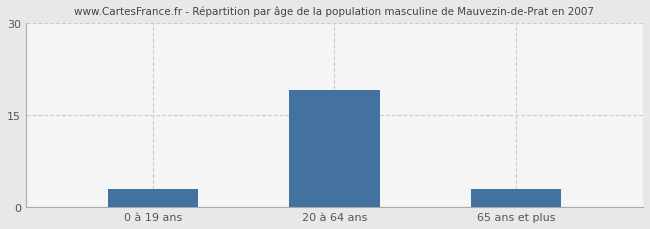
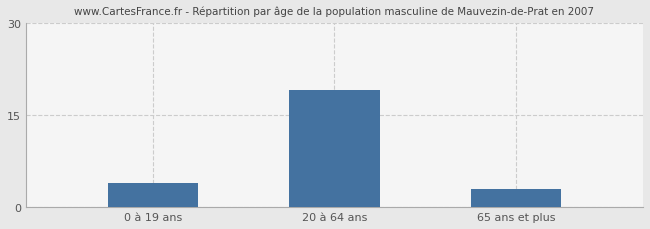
0 à 19 ans: 3 -> 4
